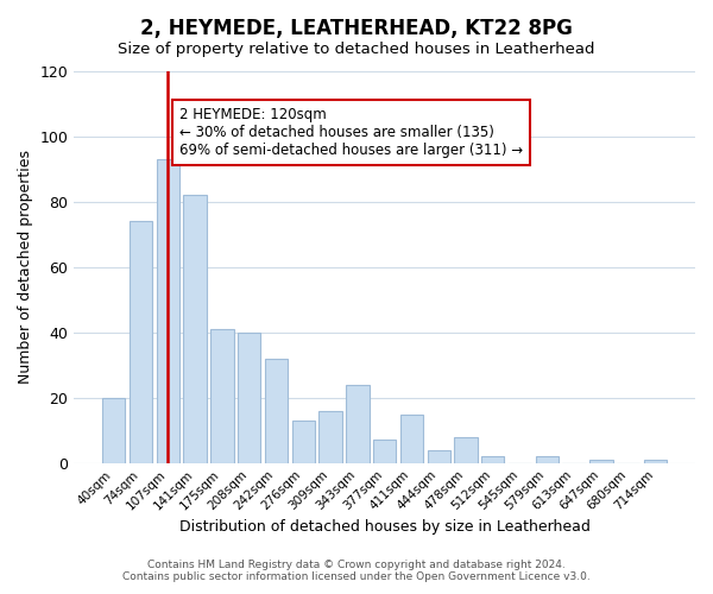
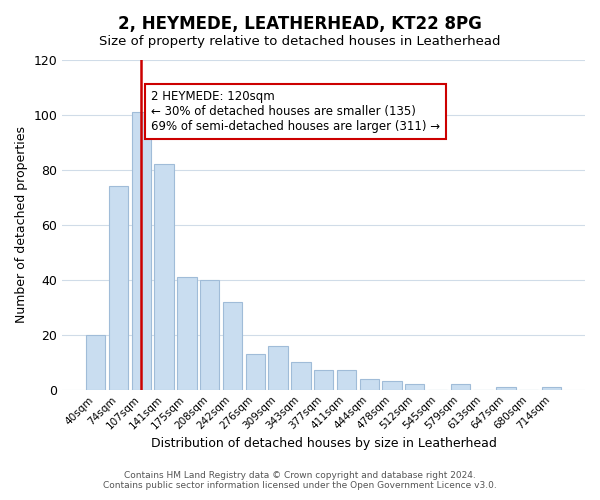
107sqm: 93 -> 101
343sqm: 24 -> 10
411sqm: 15 -> 7
478sqm: 8 -> 3
